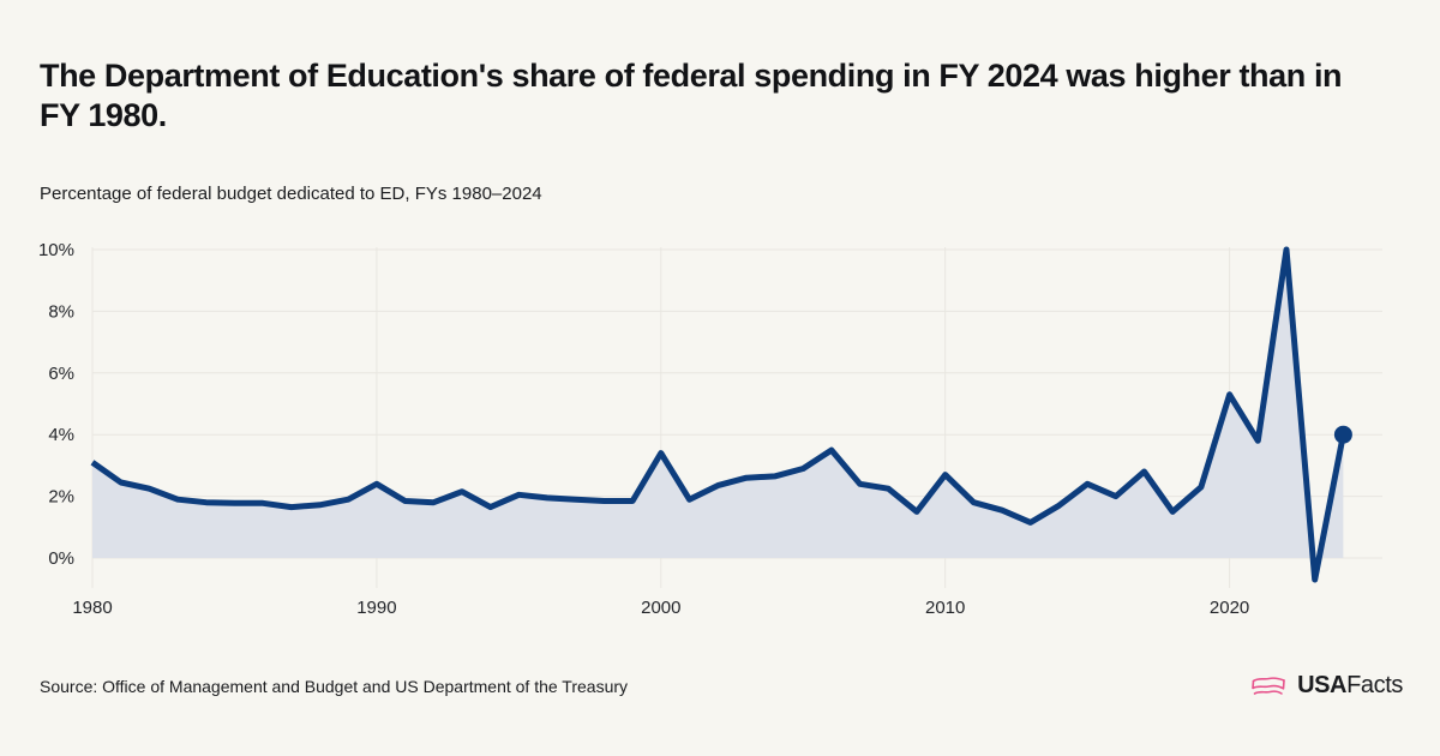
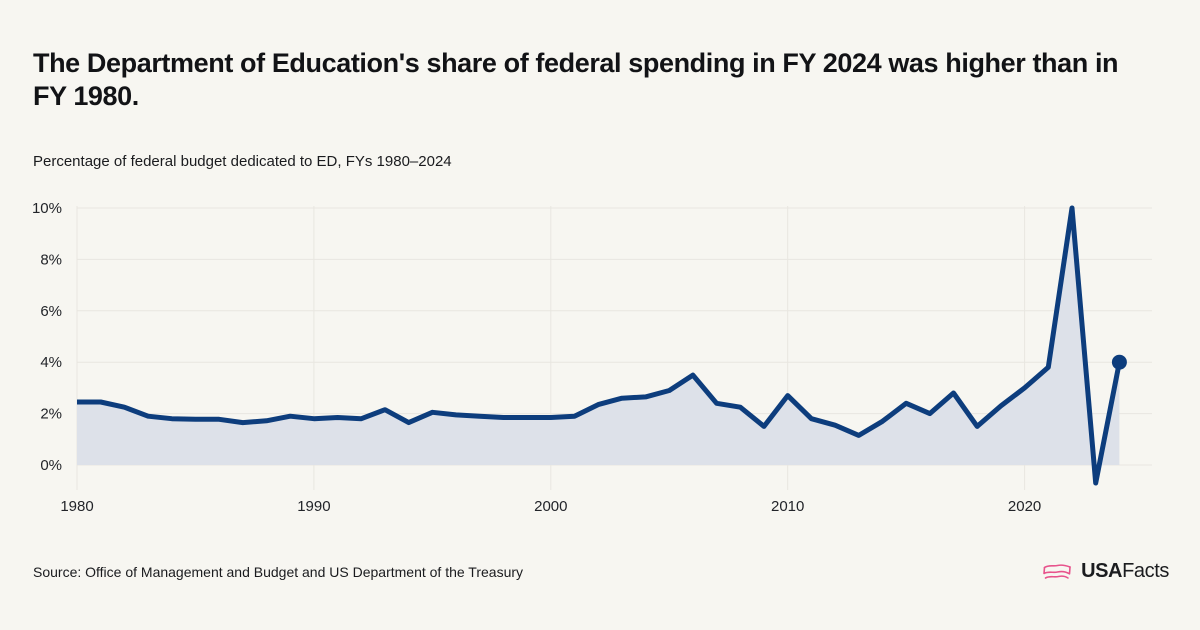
1980: 3.1% -> 2.5%
1990: 2.4% -> 1.8%
2000: 3.4% -> 1.9%
2020: 5.3% -> 3.0%
